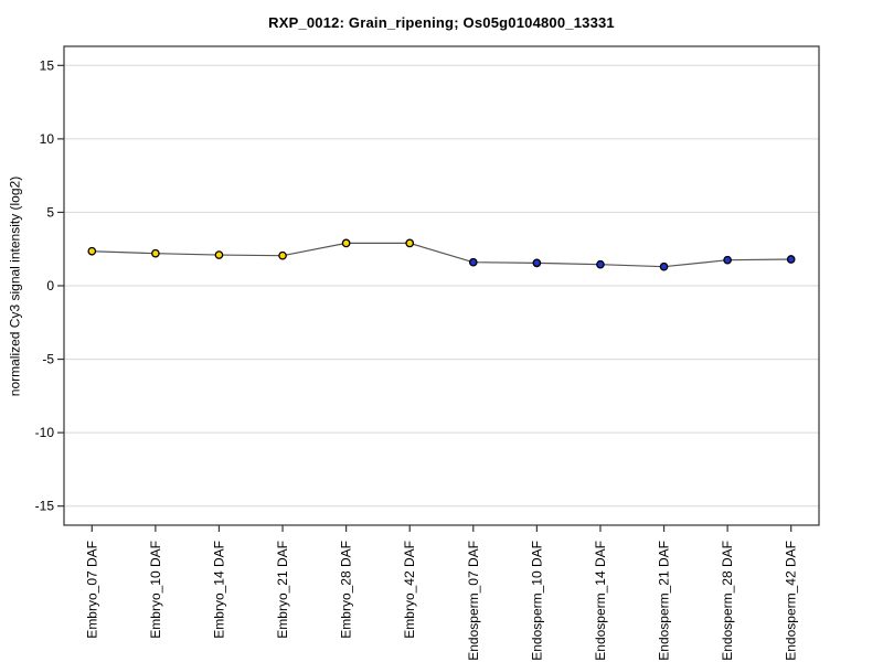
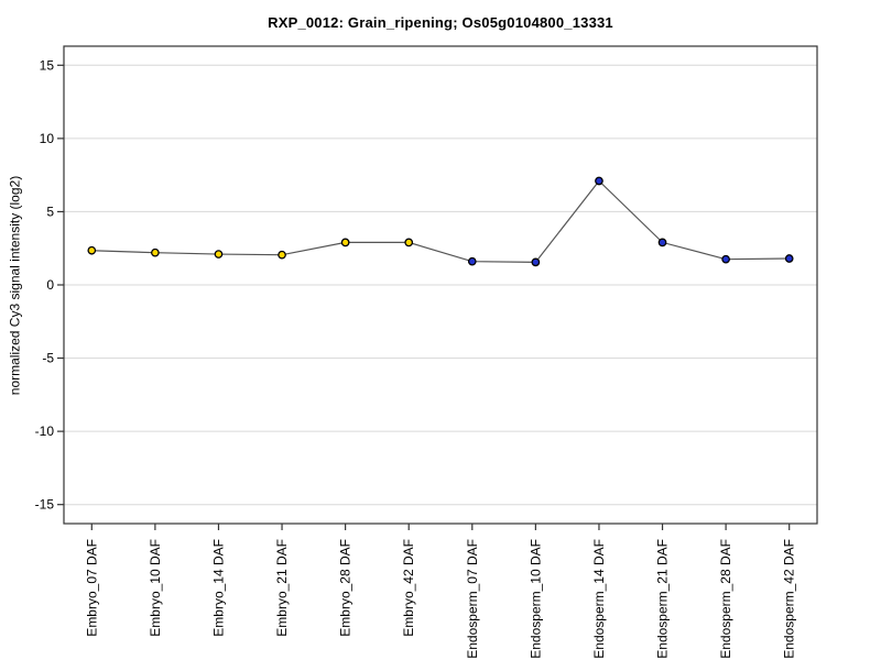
Endosperm_14 DAF: 1.4 -> 7.1
Endosperm_21 DAF: 1.3 -> 2.9
